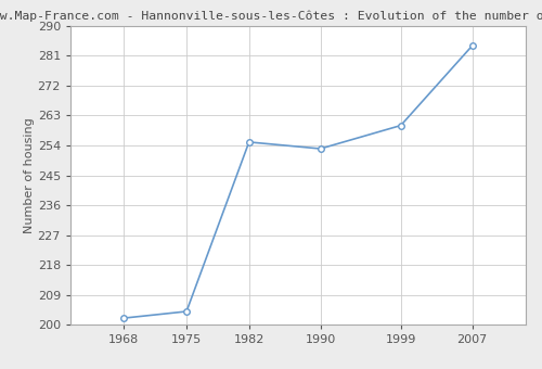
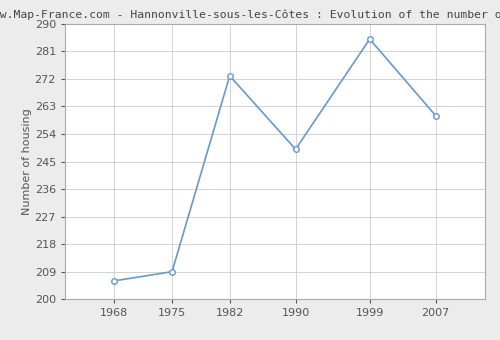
1968: 202 -> 206
1975: 204 -> 209
1982: 255 -> 273
1990: 253 -> 249
1999: 260 -> 285
2007: 284 -> 260
